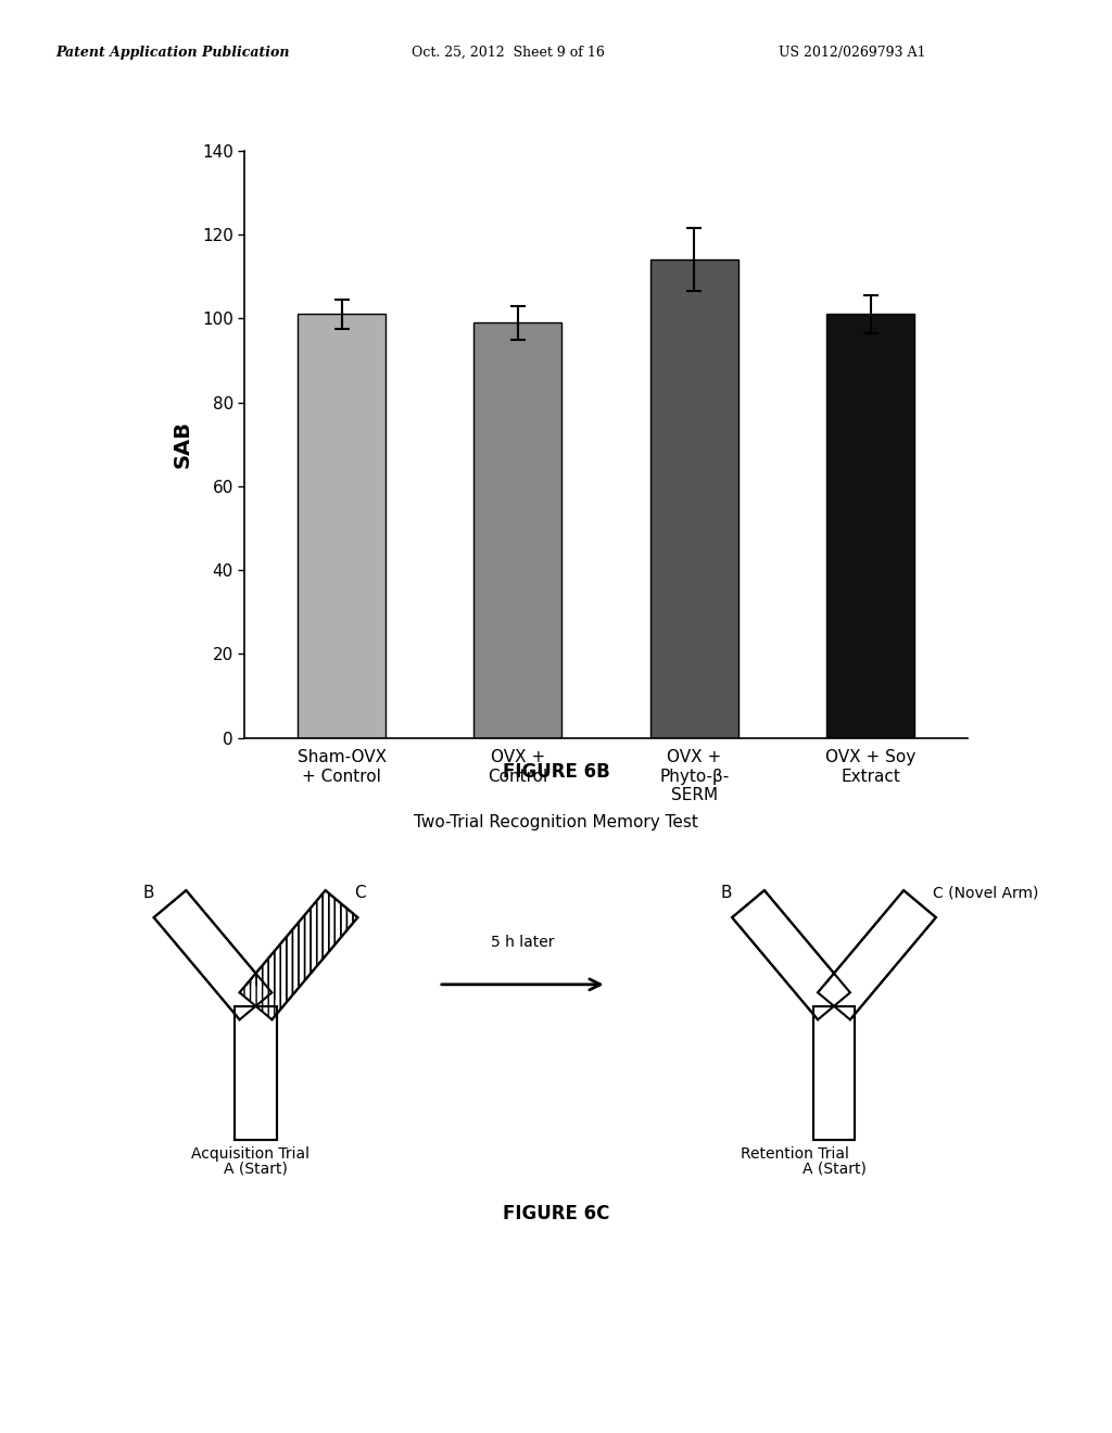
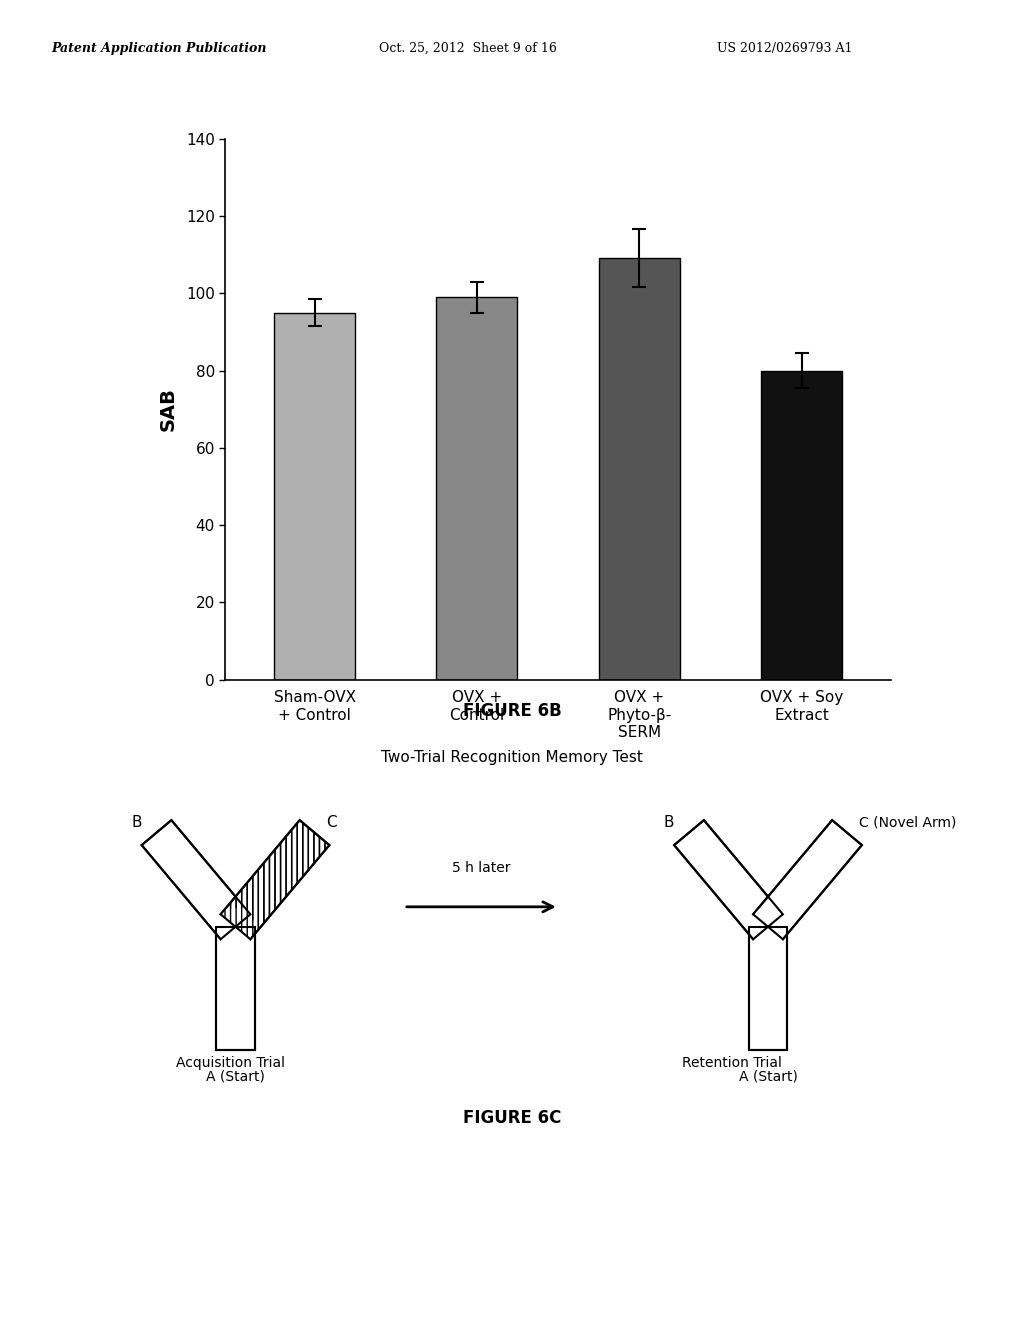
Sham-OVX + Control: 101 -> 95
OVX + Phyto-β- SERM: 114 -> 109
OVX + Soy Extract: 101 -> 80
